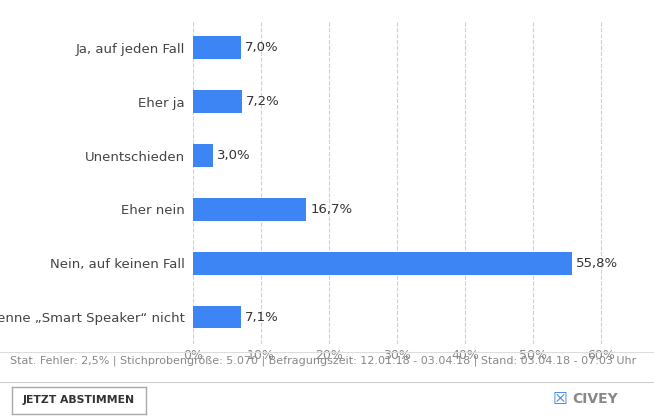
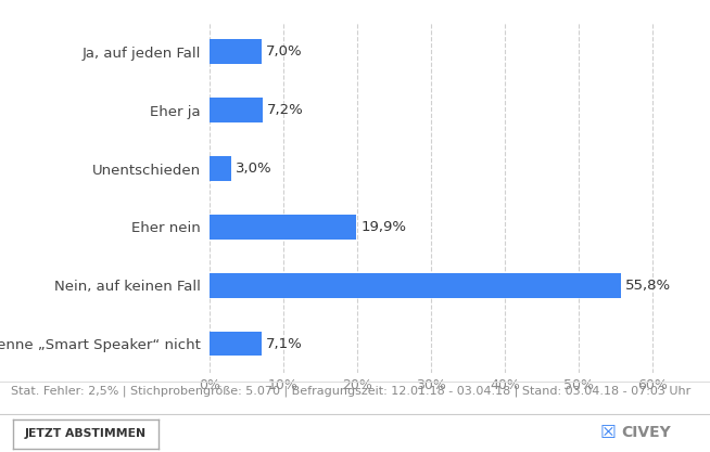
Eher nein: 16,7% -> 19,9%
